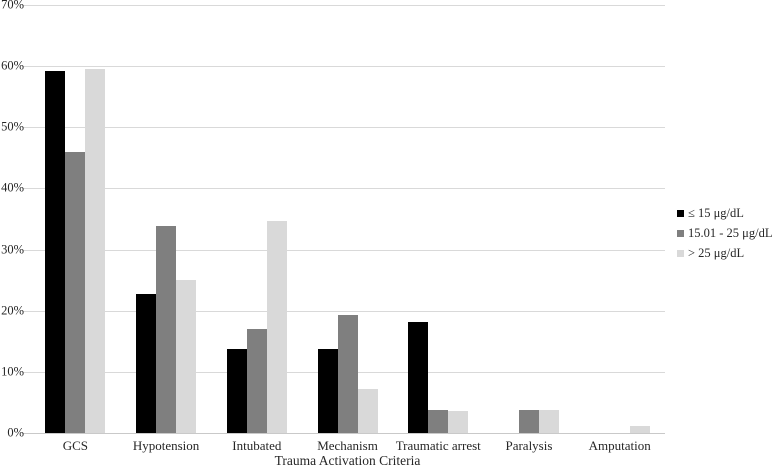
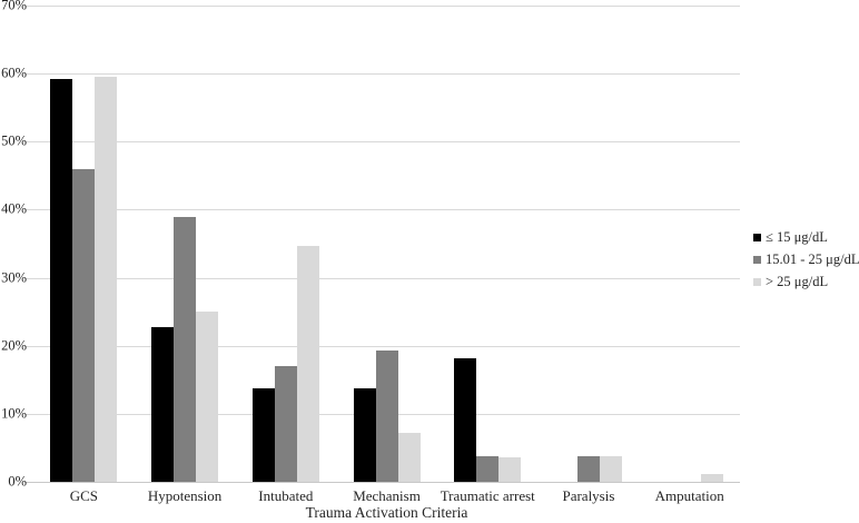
15.01 - 25 μg/dL/Hypotension: 34% -> 39%
